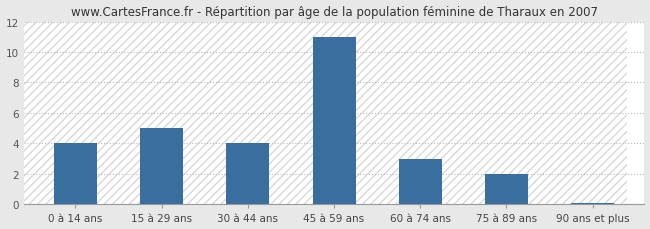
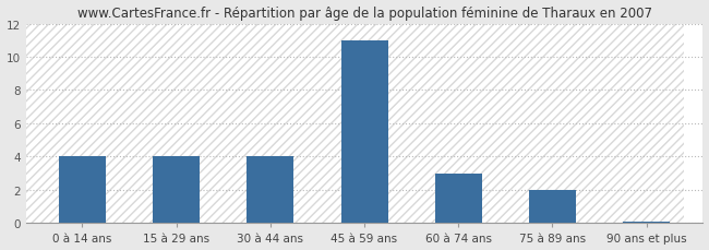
15 à 29 ans: 5.0 -> 4.0
